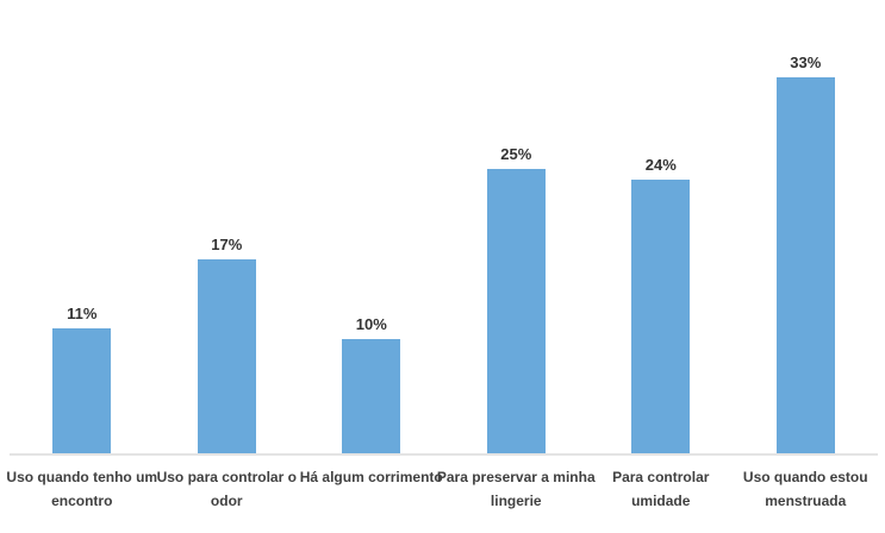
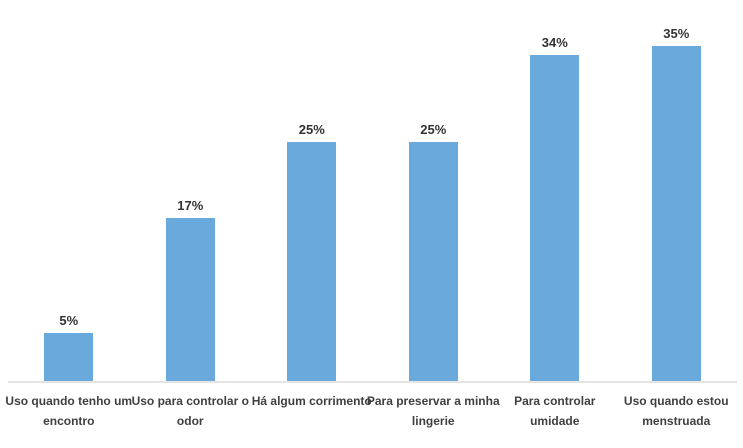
Uso quando tenho um encontro: 11% -> 5%
Há algum corrimento: 10% -> 25%
Para controlar umidade: 24% -> 34%
Uso quando estou menstruada: 33% -> 35%
